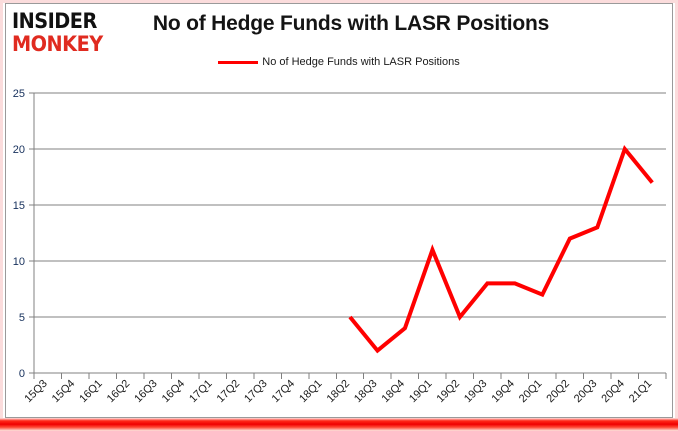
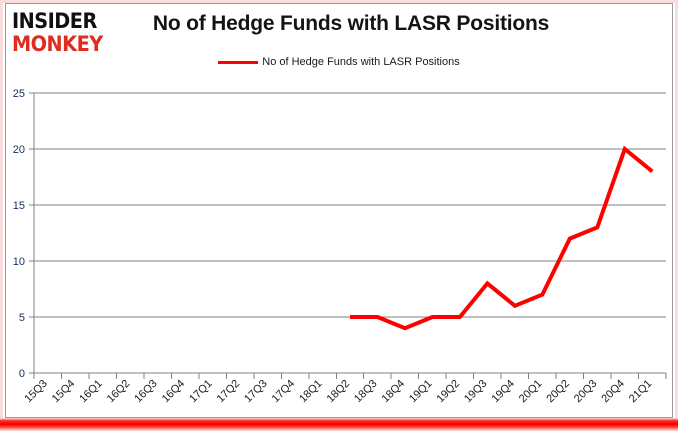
18Q3: 2 -> 5
19Q1: 11 -> 5
19Q4: 8 -> 6
21Q1: 17 -> 18
